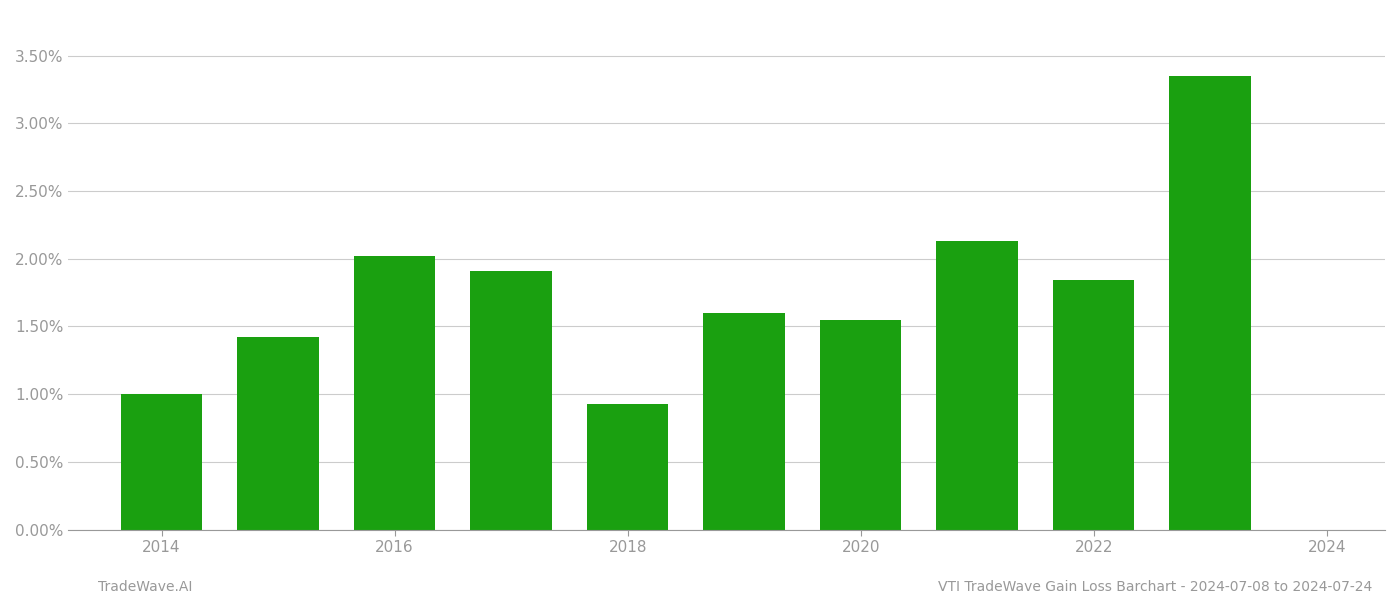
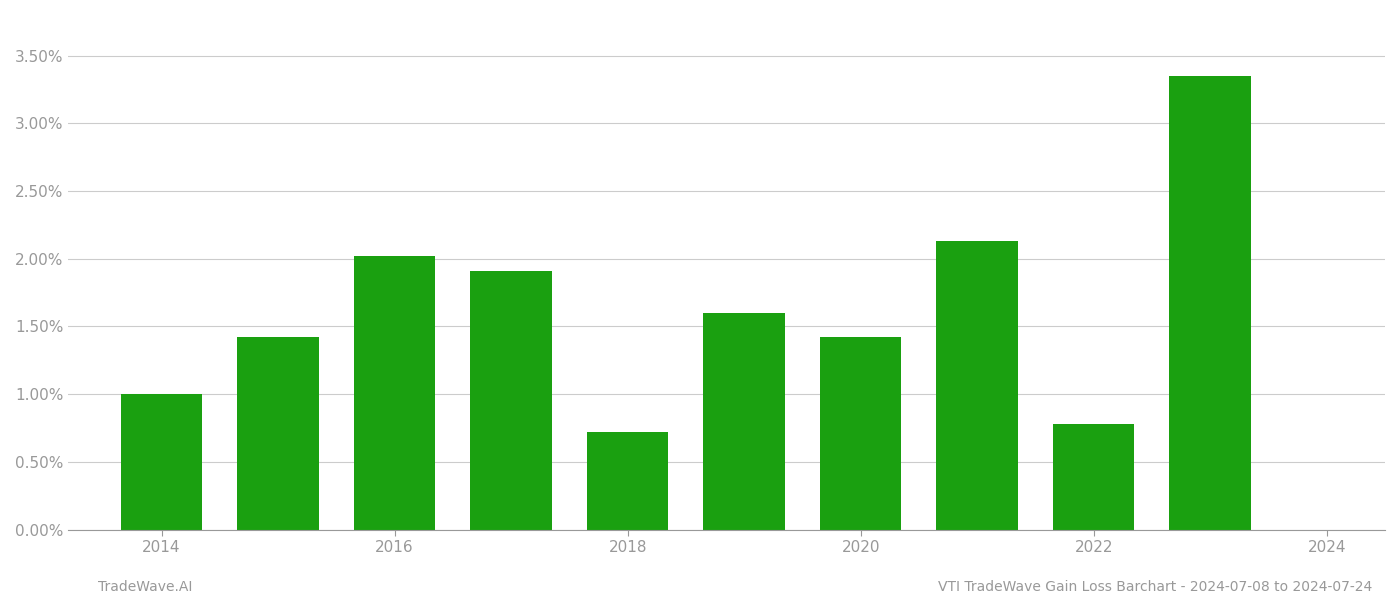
2018: 0.93% -> 0.72%
2020: 1.55% -> 1.42%
2022: 1.84% -> 0.78%
